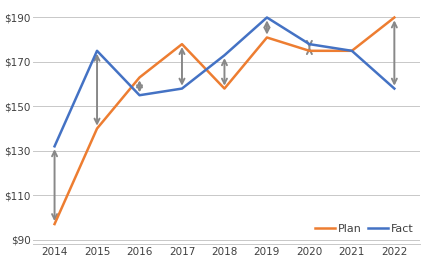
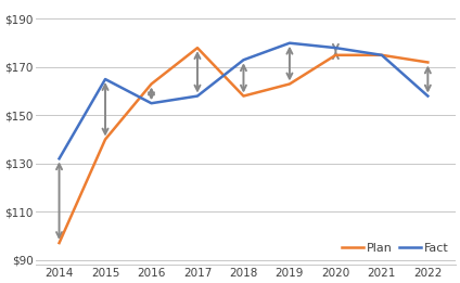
Fact/2015: $175 -> $165
Plan/2019: $181 -> $163
Fact/2019: $190 -> $180
Plan/2022: $190 -> $172
